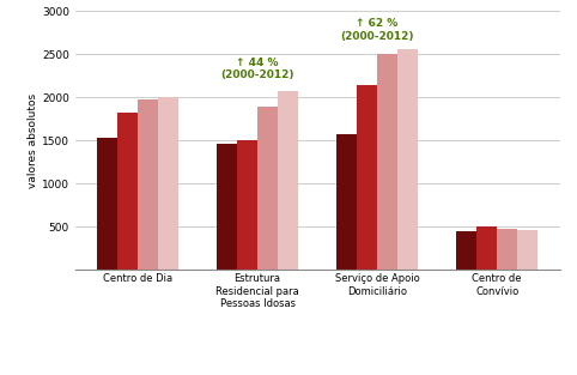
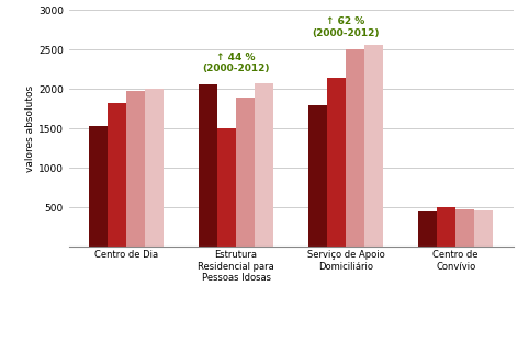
2000/Estrutura Residencial para Pessoas Idosas: 1460 -> 2060
2000/Serviço de Apoio Domiciliário: 1580 -> 1800
